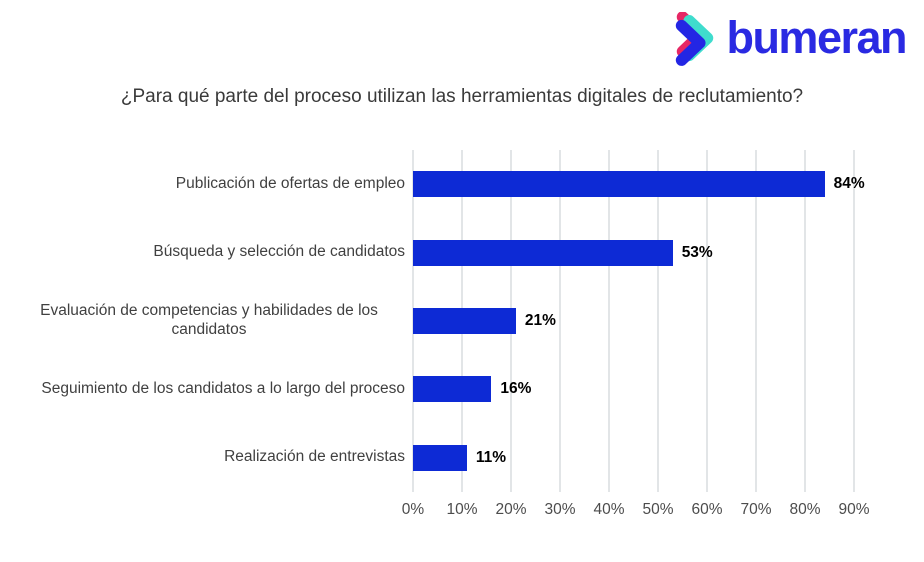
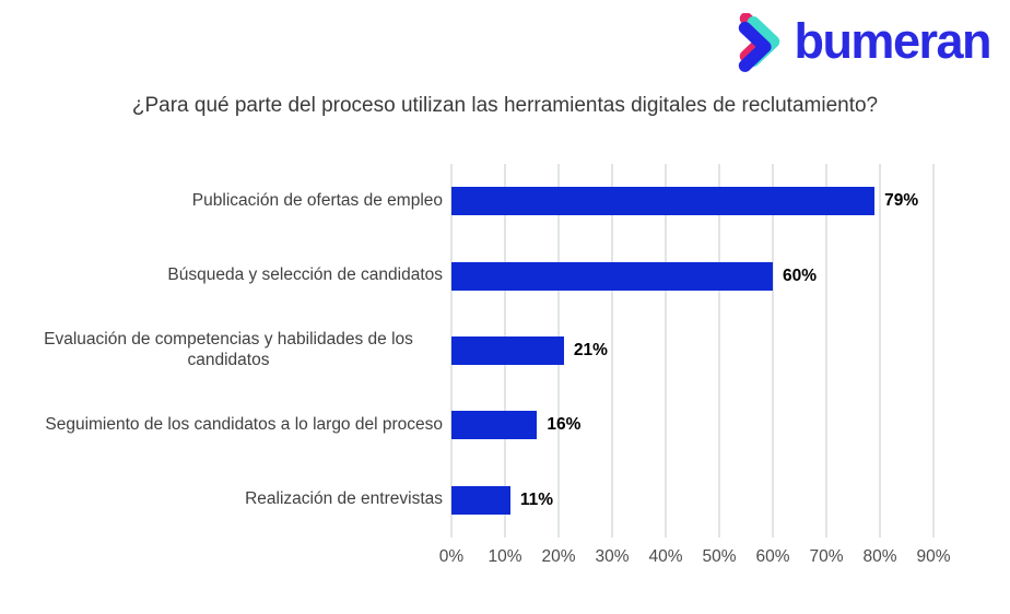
Publicación de ofertas de empleo: 84% -> 79%
Búsqueda y selección de candidatos: 53% -> 60%
